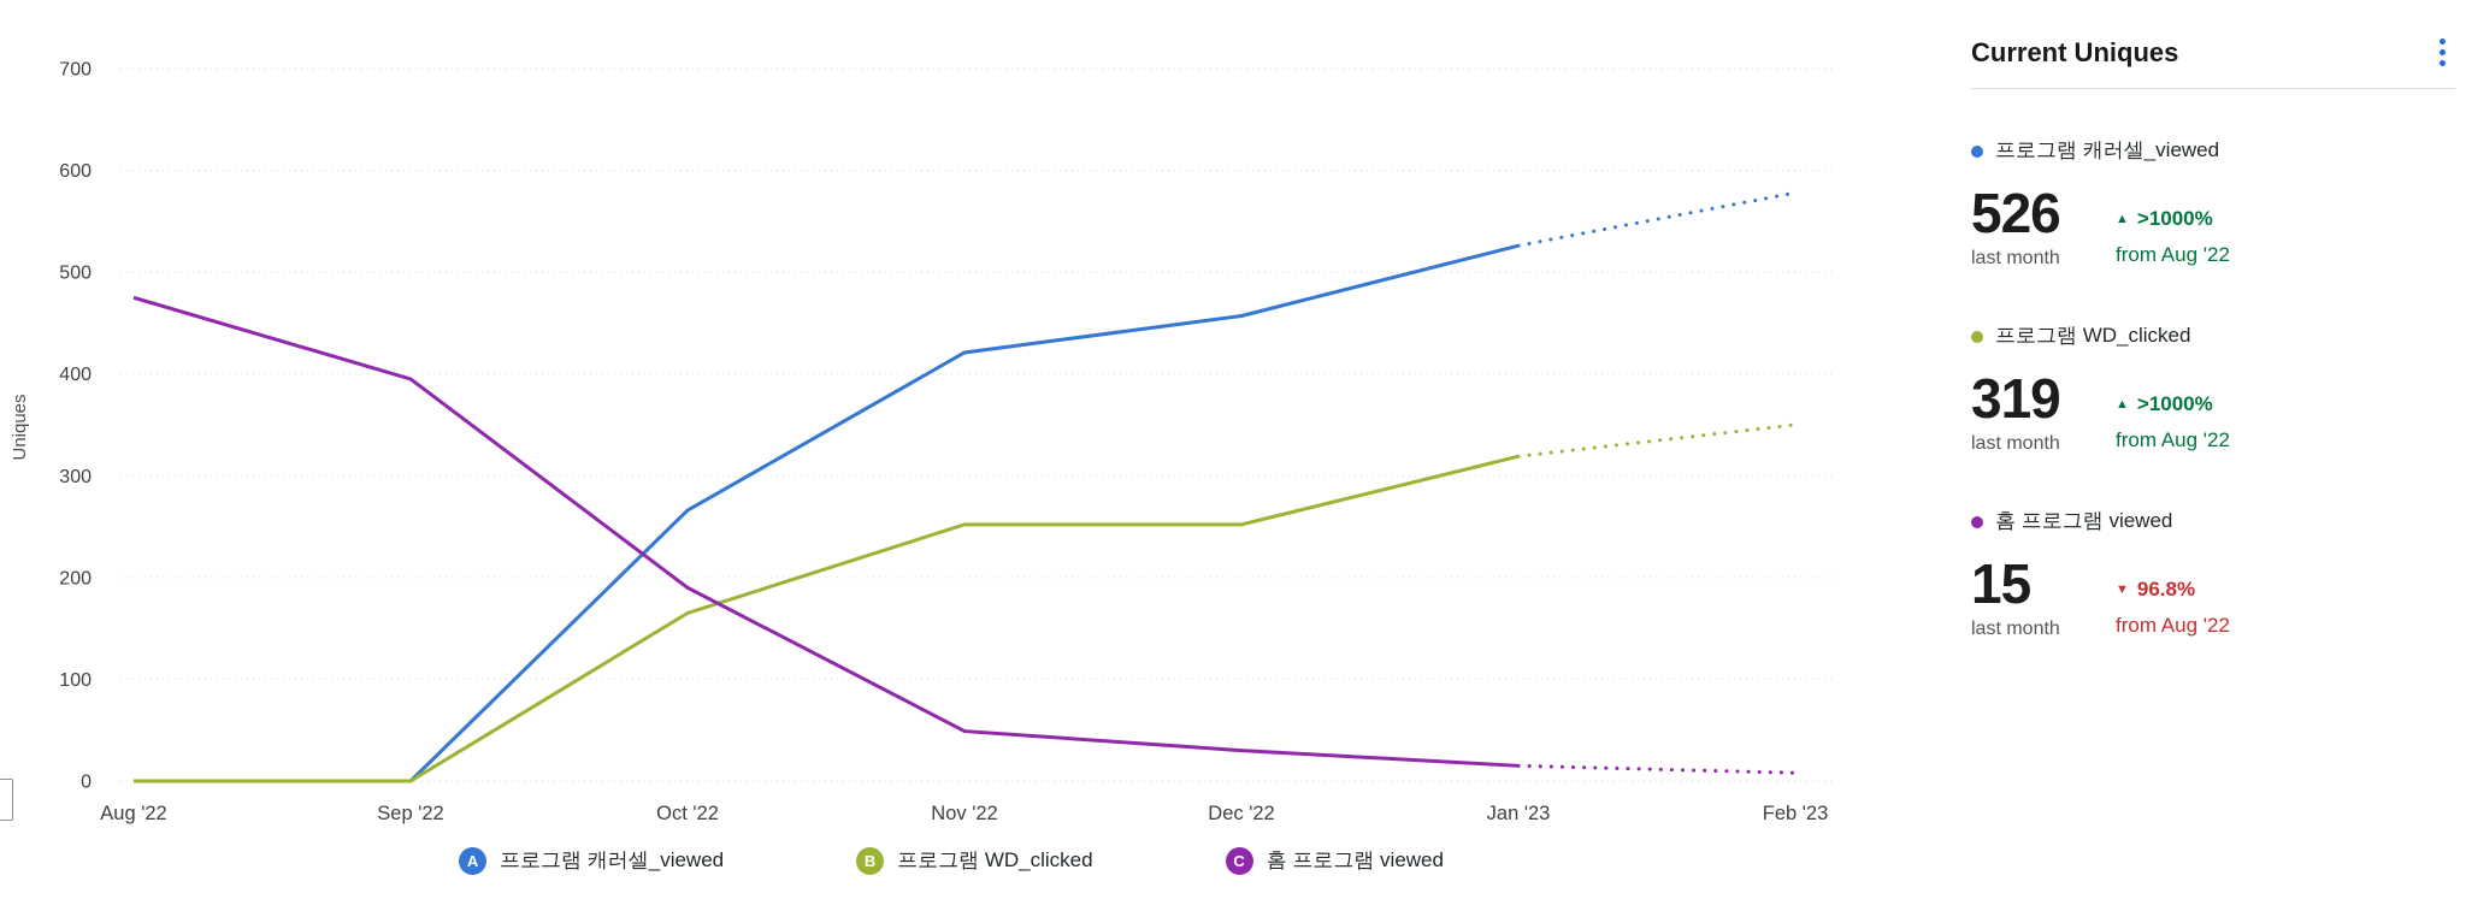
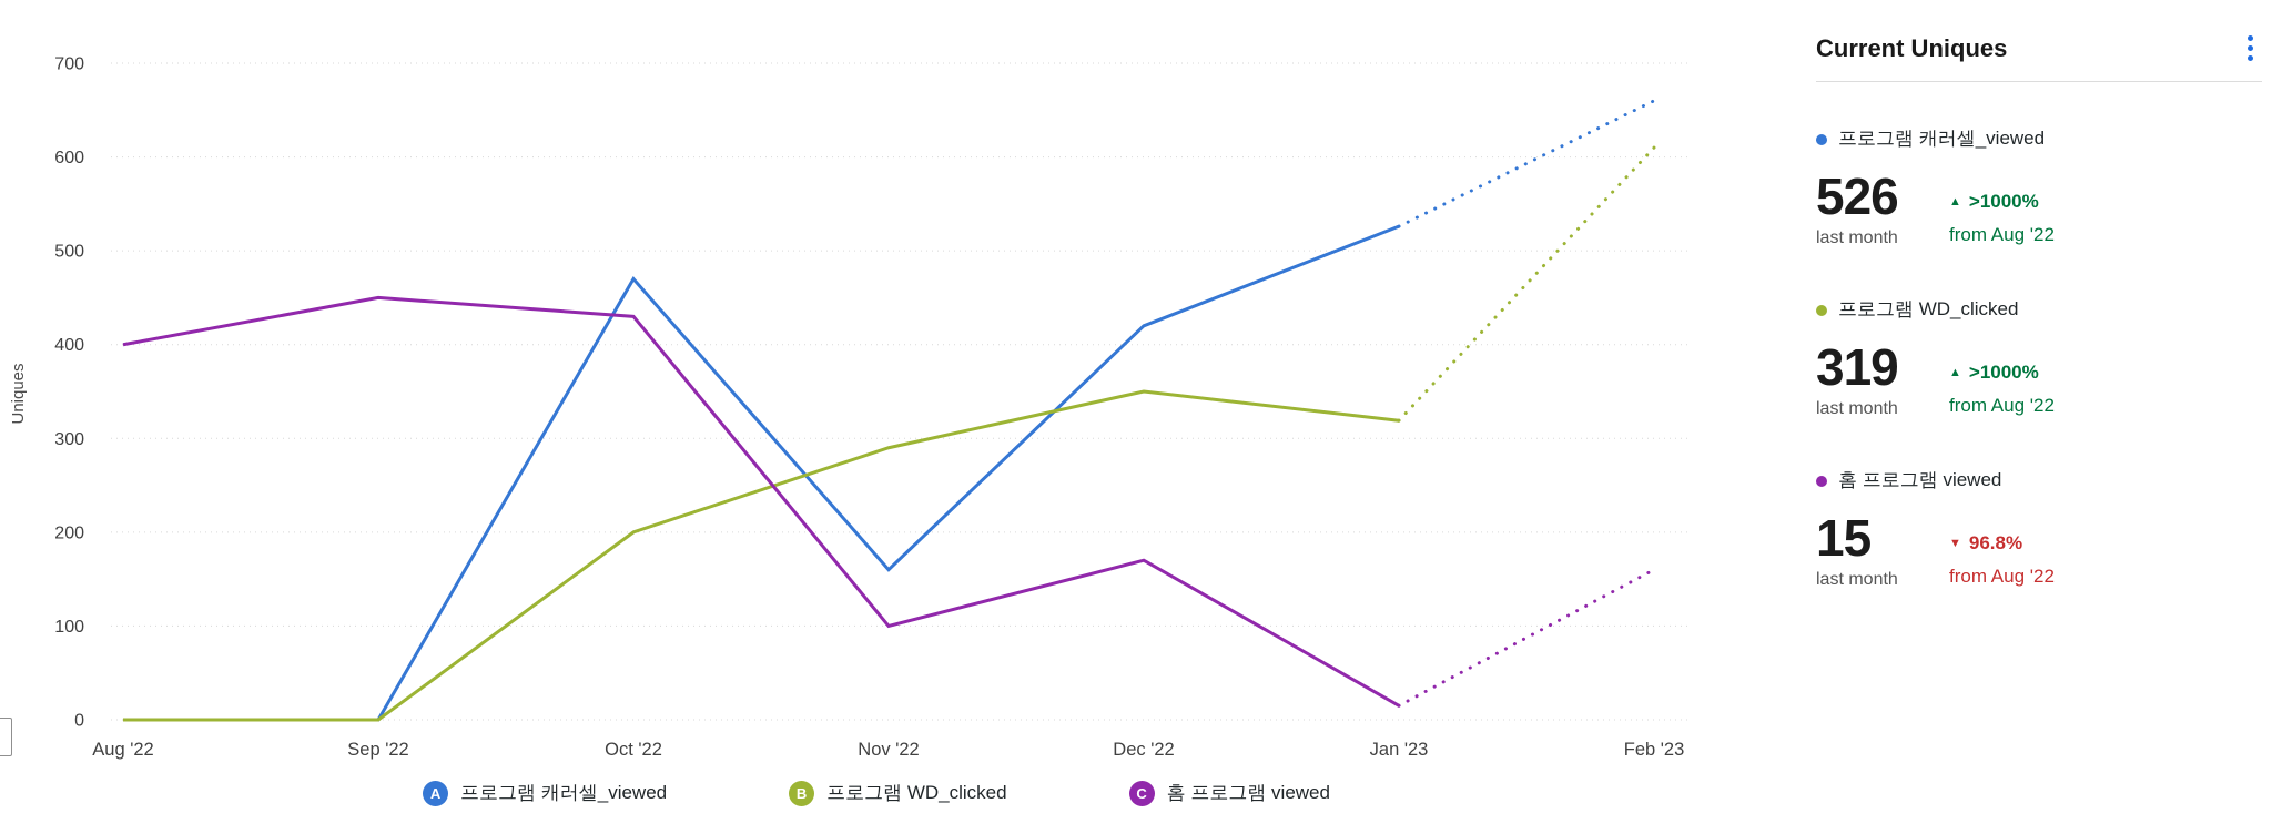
홈 프로그램 viewed/Aug '22: 480 -> 400
홈 프로그램 viewed/Sep '22: 400 -> 450
프로그램 캐러셀_viewed/Oct '22: 270 -> 470
프로그램 WD_clicked/Oct '22: 160 -> 200
홈 프로그램 viewed/Oct '22: 190 -> 430
프로그램 캐러셀_viewed/Nov '22: 420 -> 160
프로그램 WD_clicked/Nov '22: 250 -> 290
홈 프로그램 viewed/Nov '22: 50 -> 100
프로그램 캐러셀_viewed/Dec '22: 460 -> 420
프로그램 WD_clicked/Dec '22: 250 -> 350
홈 프로그램 viewed/Dec '22: 30 -> 170
프로그램 캐러셀_viewed/Feb '23: 580 -> 660
프로그램 WD_clicked/Feb '23: 350 -> 610
홈 프로그램 viewed/Feb '23: 10 -> 160
